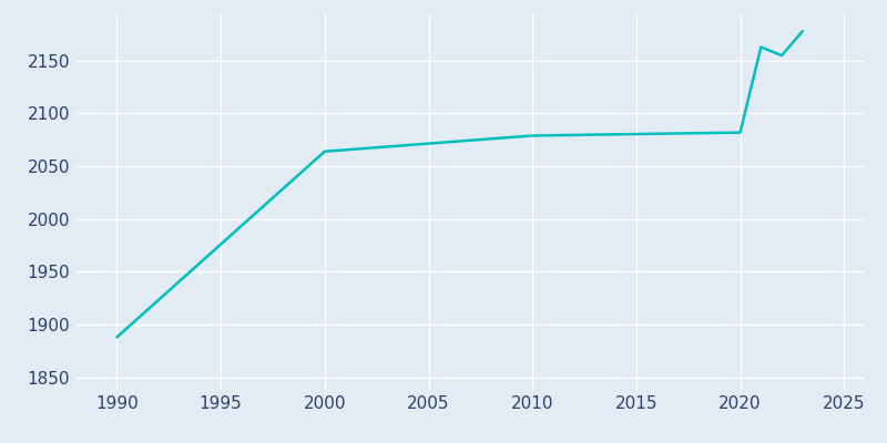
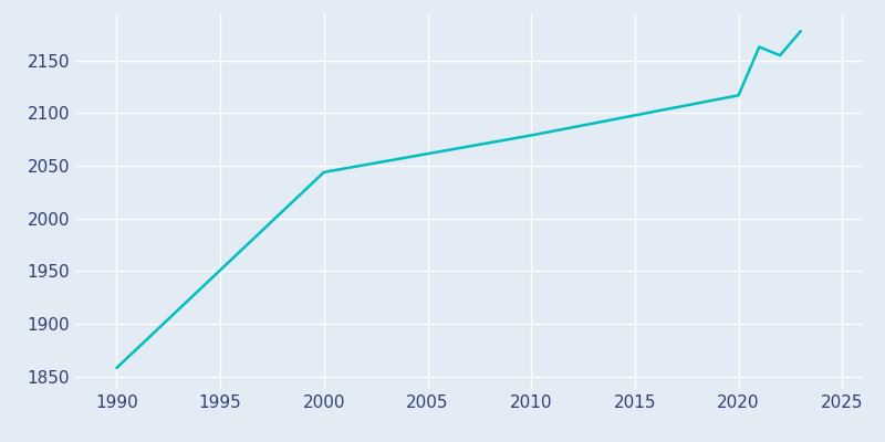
1990: 1888 -> 1858
2000: 2064 -> 2044
2020: 2082 -> 2117
